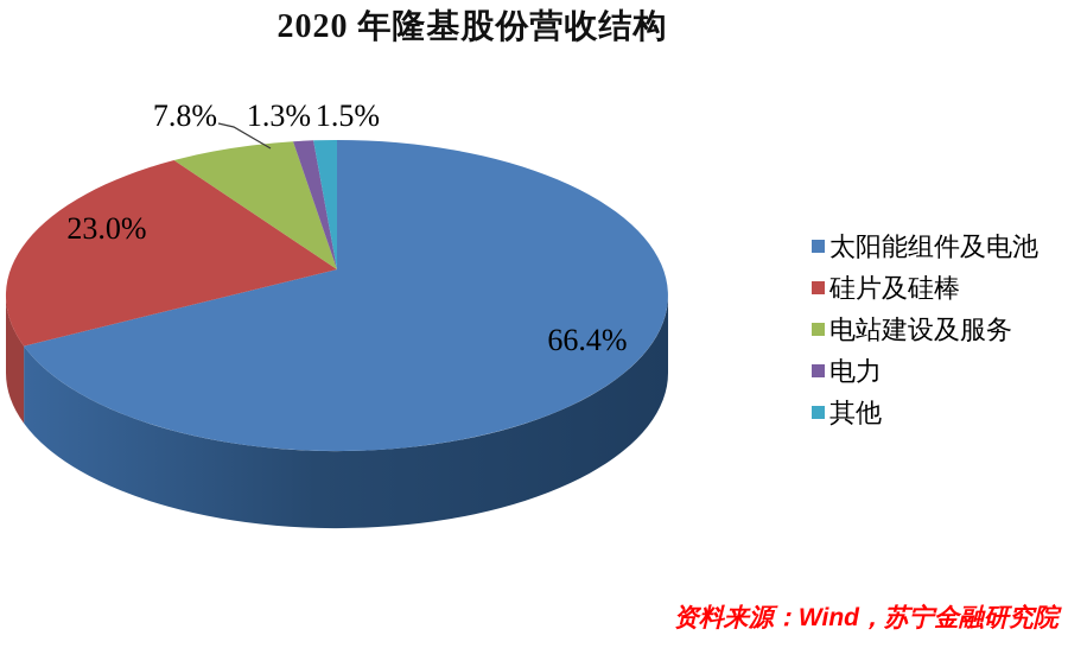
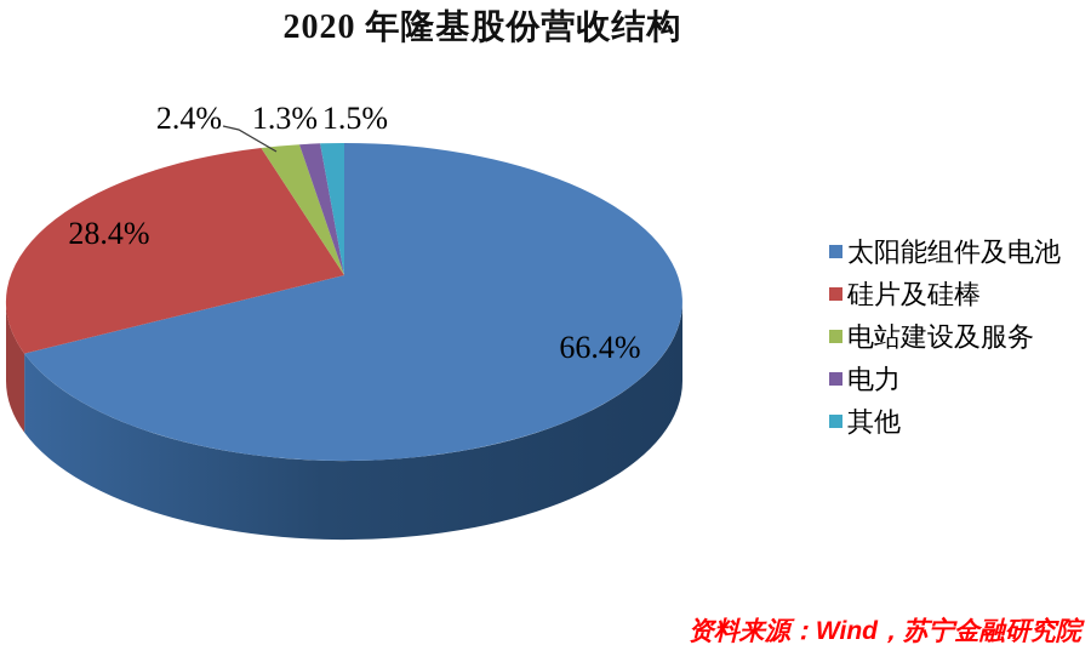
硅片及硅棒: 23.0% -> 28.4%
电站建设及服务: 7.8% -> 2.4%
